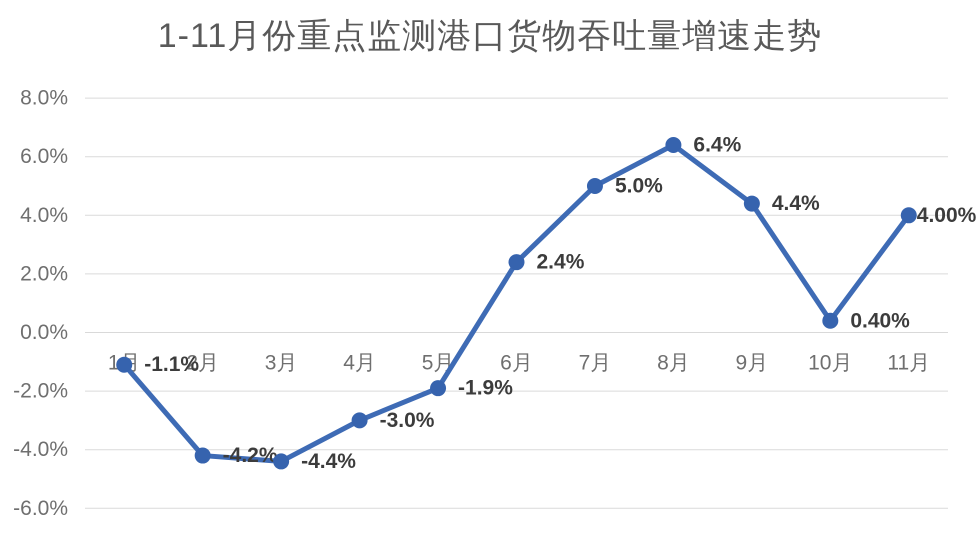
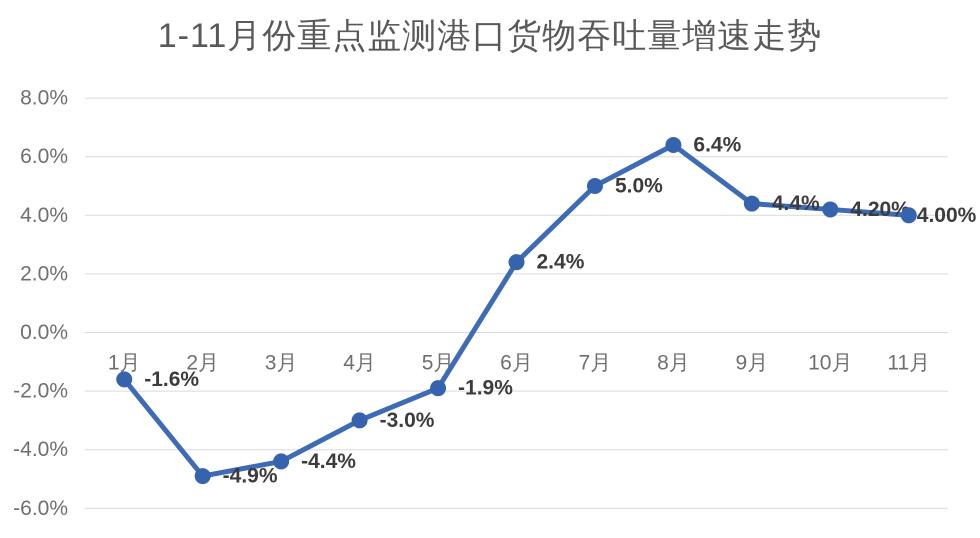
1月: -1.1% -> -1.6%
2月: -4.2% -> -4.9%
10月: 0.40% -> 4.20%
